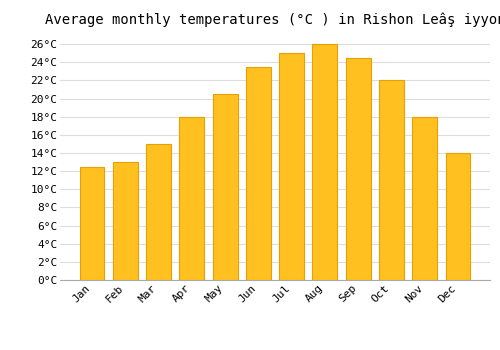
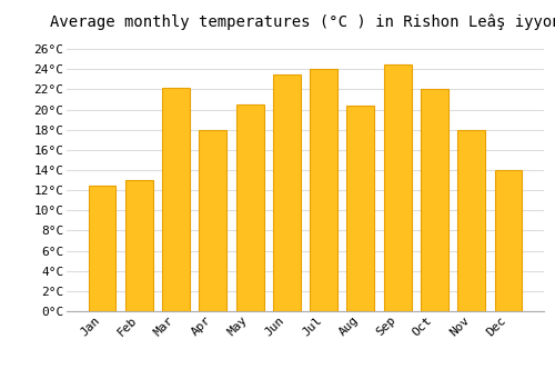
Mar: 15.0°C -> 22.2°C
Jul: 25.0°C -> 24.0°C
Aug: 26.0°C -> 20.4°C
